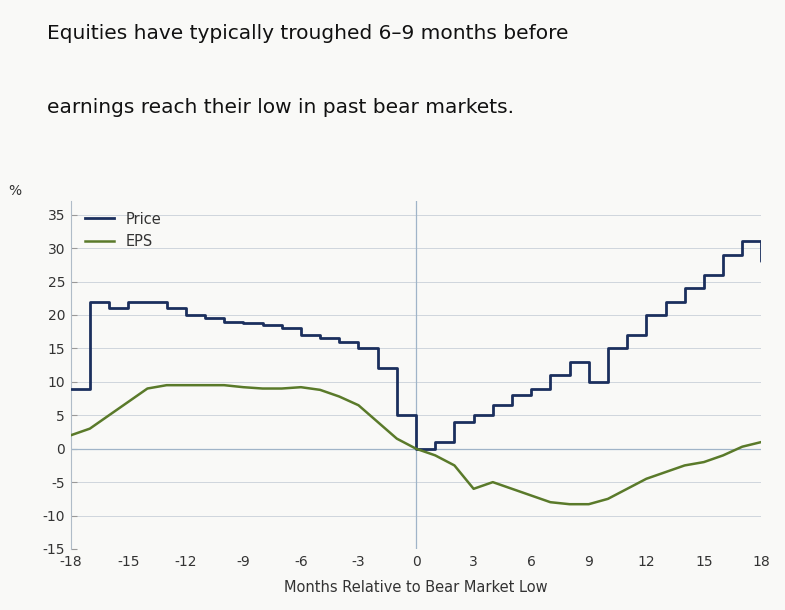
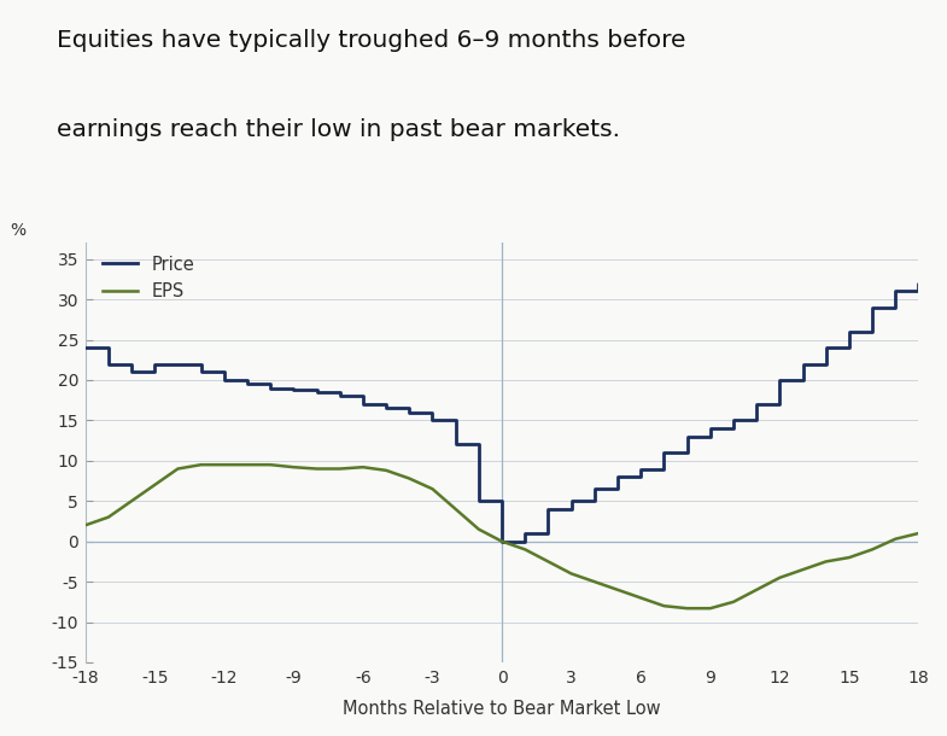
Price/-18: 9.0 -> 24.0
EPS/3: -6.0 -> -4.0
Price/9: 10.0 -> 14.0
Price/18: 28.0 -> 32.0
